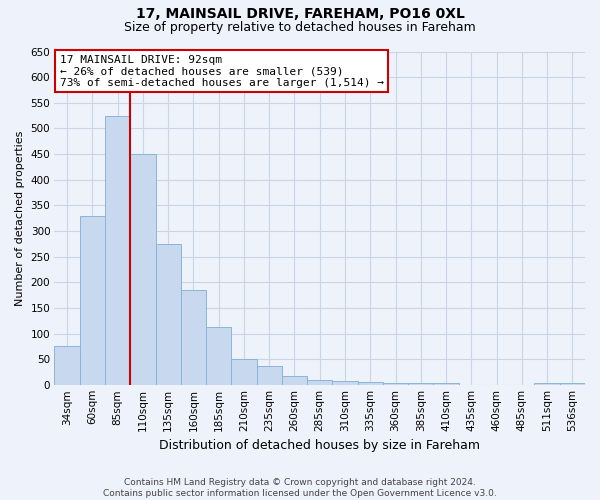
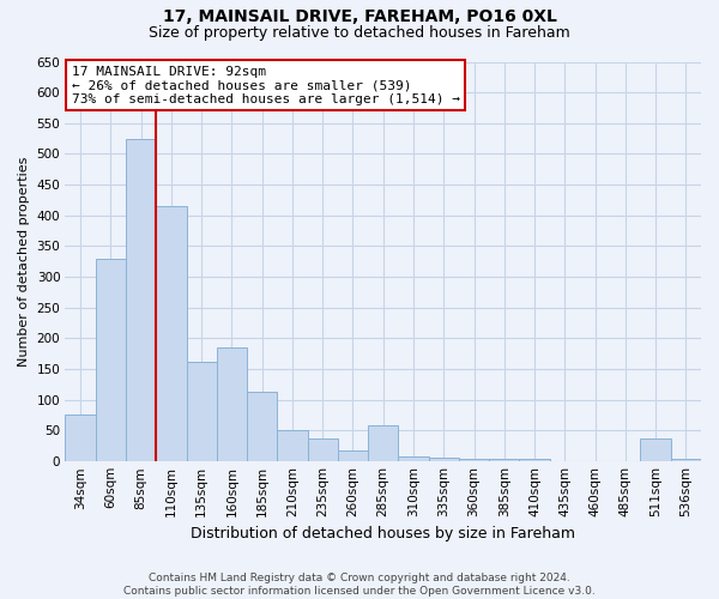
110sqm: 450 -> 416
135sqm: 275 -> 162
285sqm: 10 -> 58
511sqm: 3 -> 36
